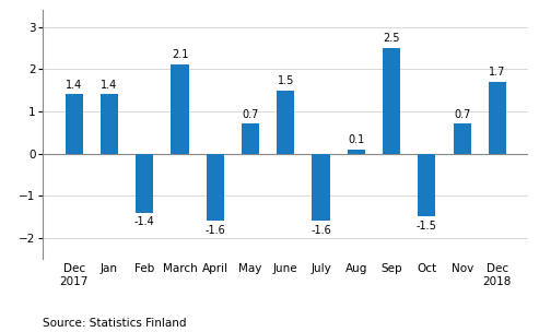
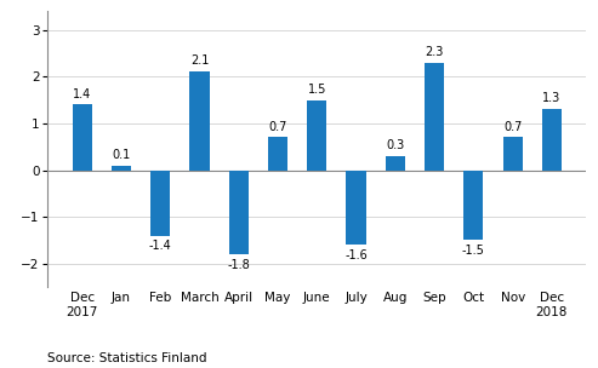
Jan: 1.4 -> 0.1
April: -1.6 -> -1.8
Aug: 0.1 -> 0.3
Sep: 2.5 -> 2.3
Dec 2018: 1.7 -> 1.3
